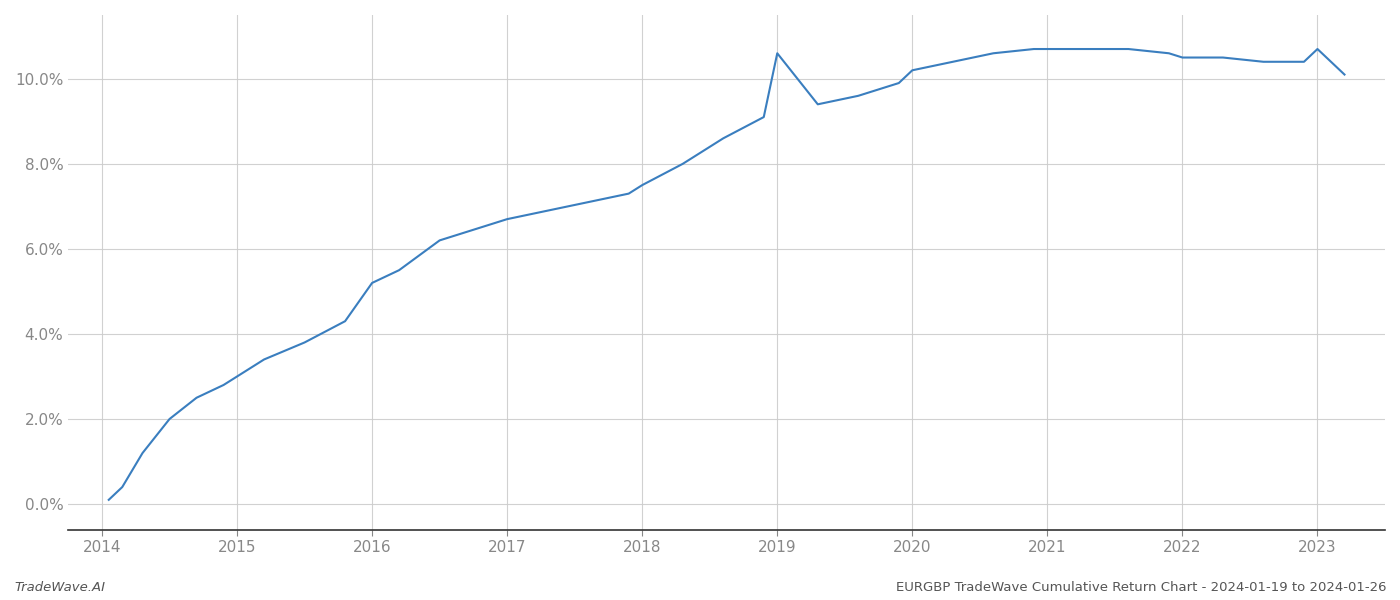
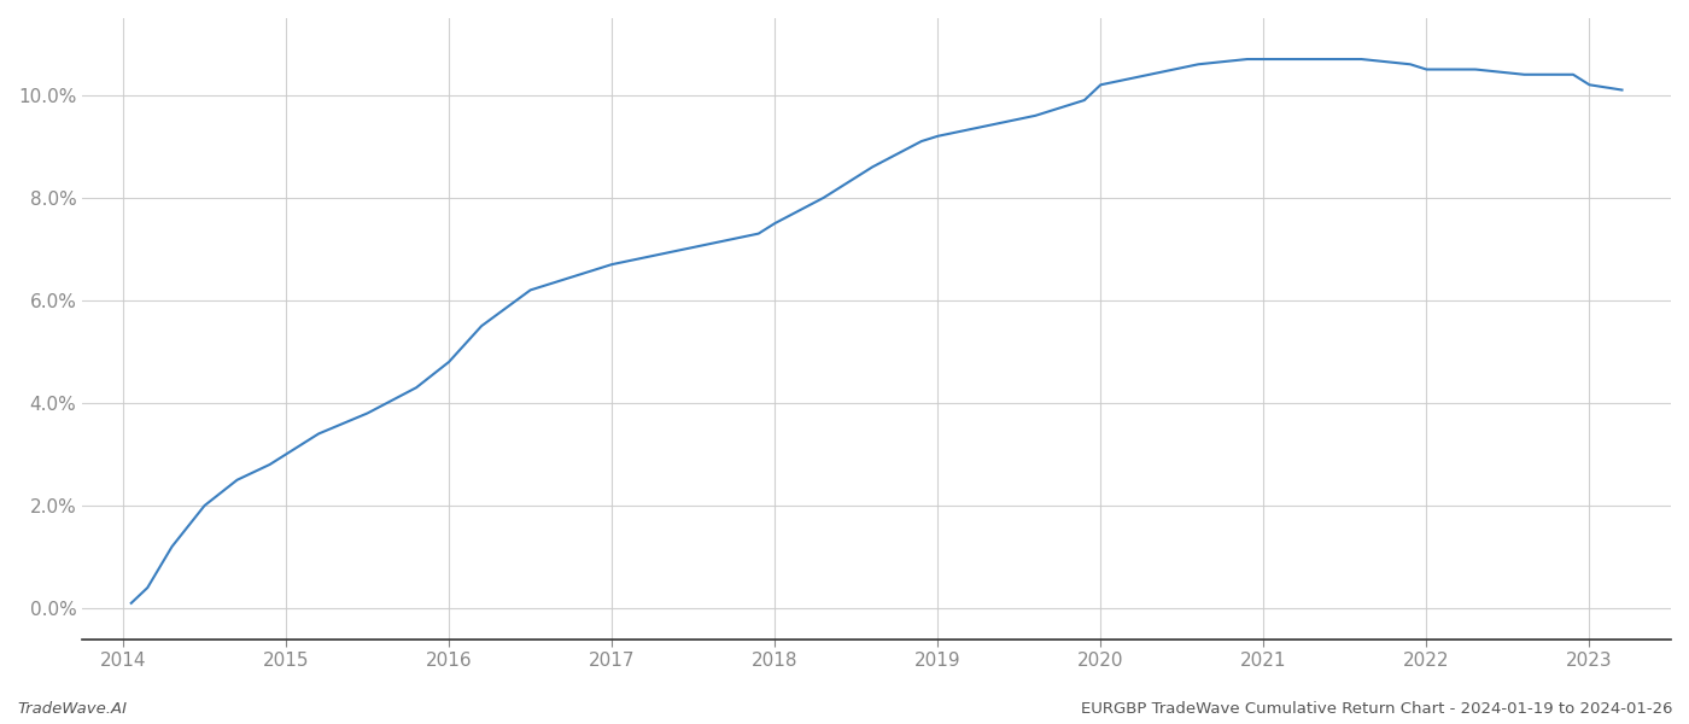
2016: 5.2% -> 4.8%
2019: 10.6% -> 9.2%
2023: 10.7% -> 10.2%
